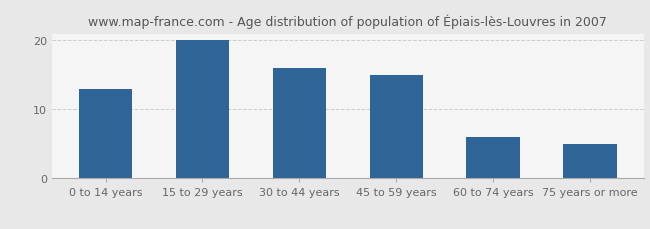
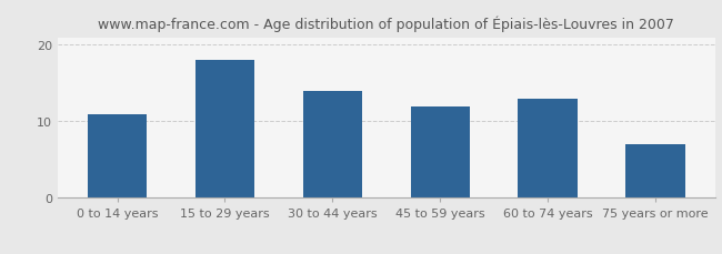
0 to 14 years: 13 -> 11
15 to 29 years: 20 -> 18
30 to 44 years: 16 -> 14
45 to 59 years: 15 -> 12
60 to 74 years: 6 -> 13
75 years or more: 5 -> 7
